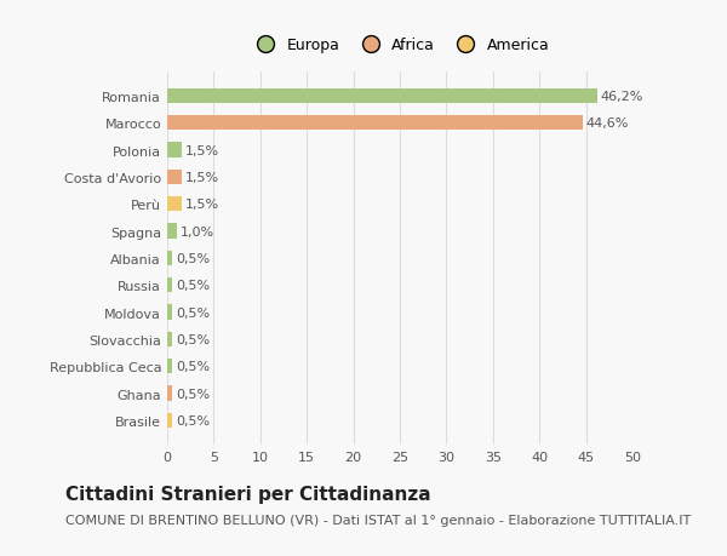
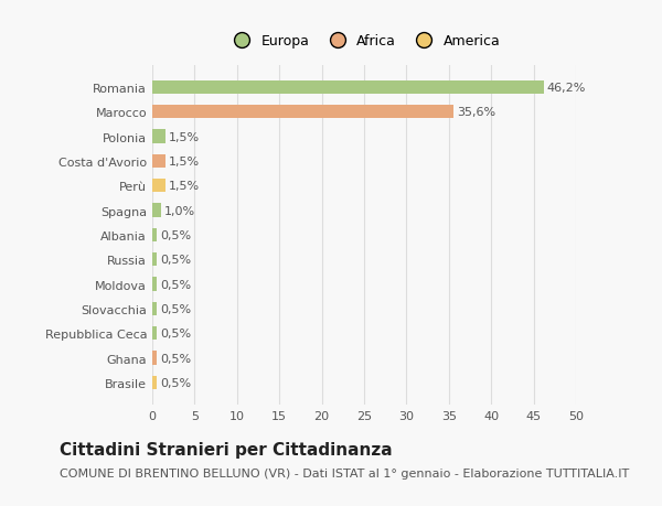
Marocco: 44,6% -> 35,6%
